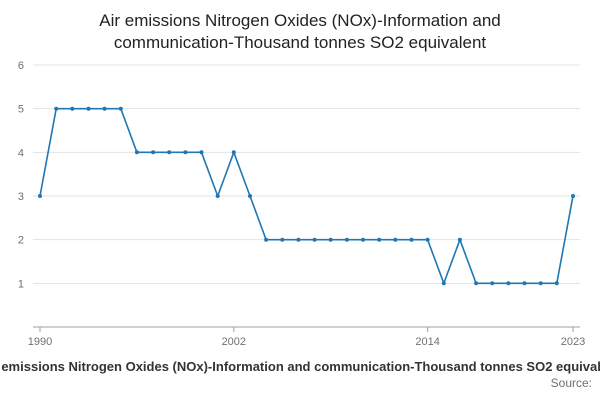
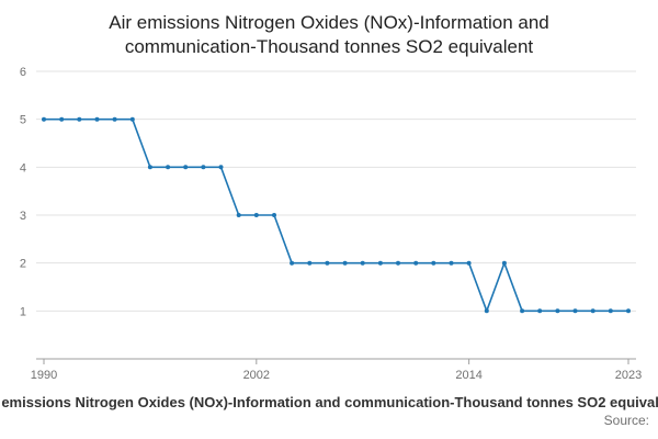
1990: 3 -> 5
2002: 4 -> 3
2023: 3 -> 1
